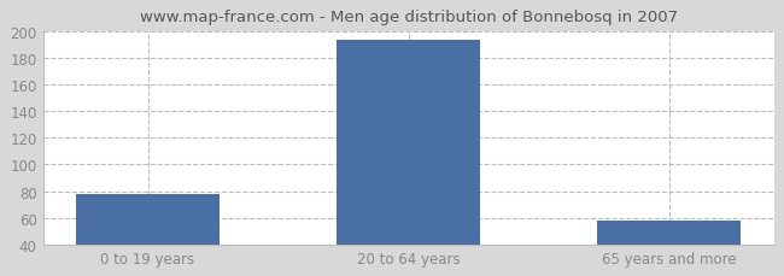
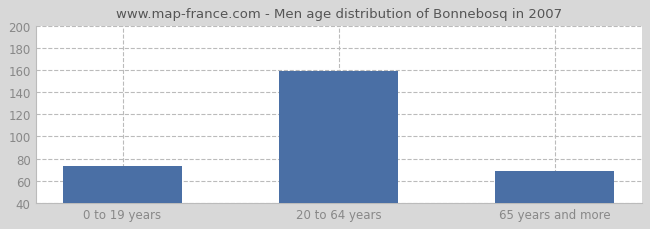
0 to 19 years: 78 -> 73
20 to 64 years: 193 -> 159
65 years and more: 58 -> 69
